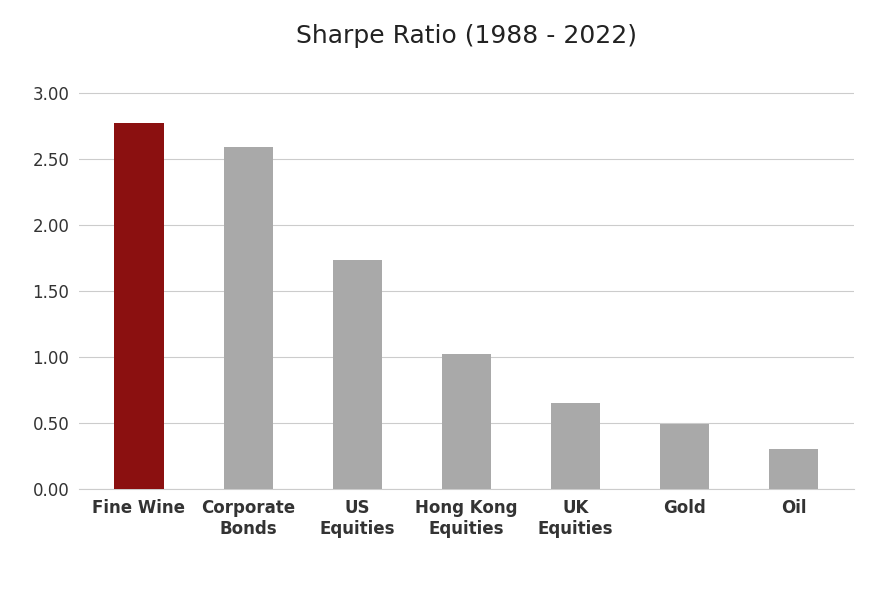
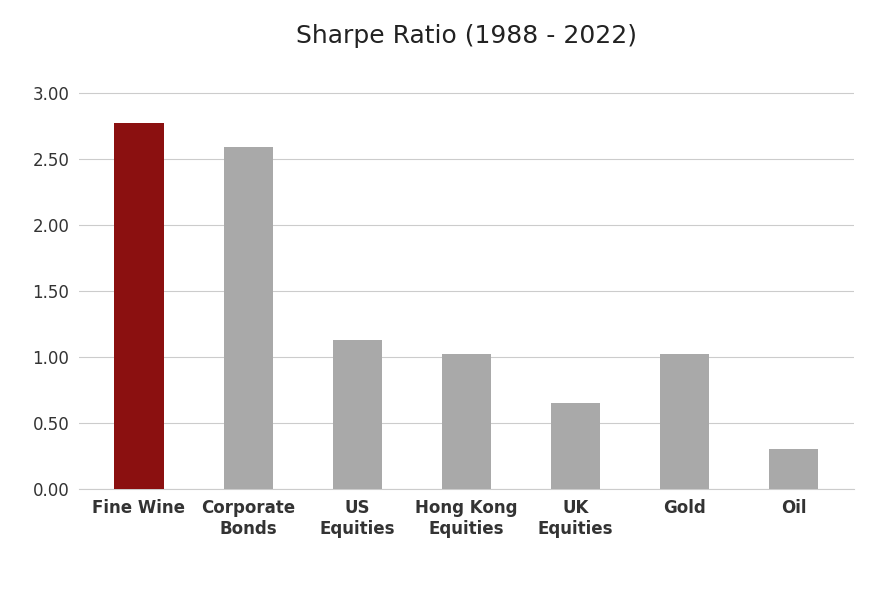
US Equities: 1.73 -> 1.13
Gold: 0.49 -> 1.02
